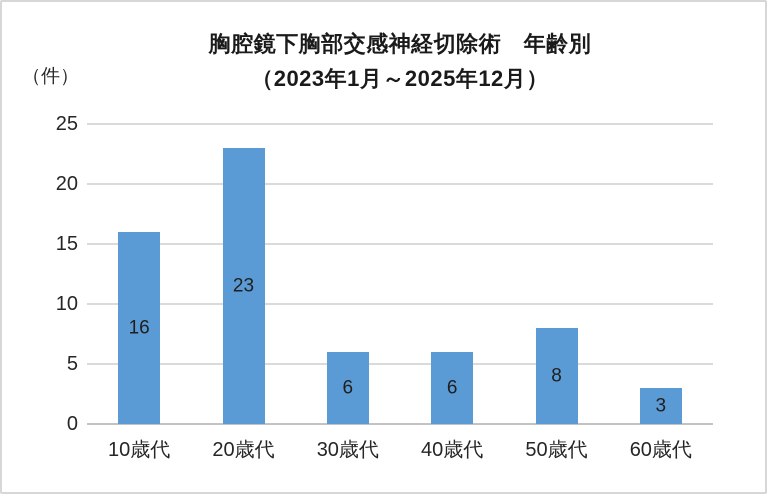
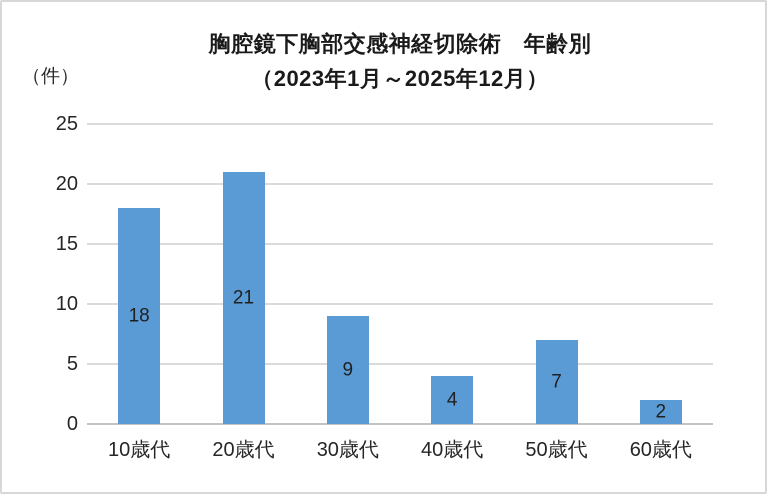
10歳代: 16 -> 18
20歳代: 23 -> 21
30歳代: 6 -> 9
40歳代: 6 -> 4
50歳代: 8 -> 7
60歳代: 3 -> 2
